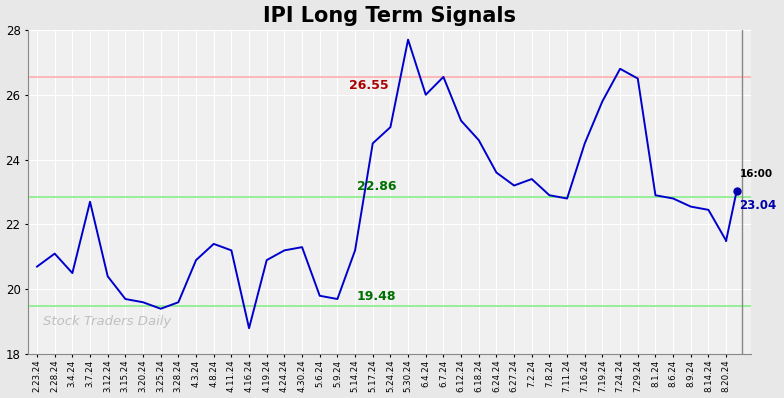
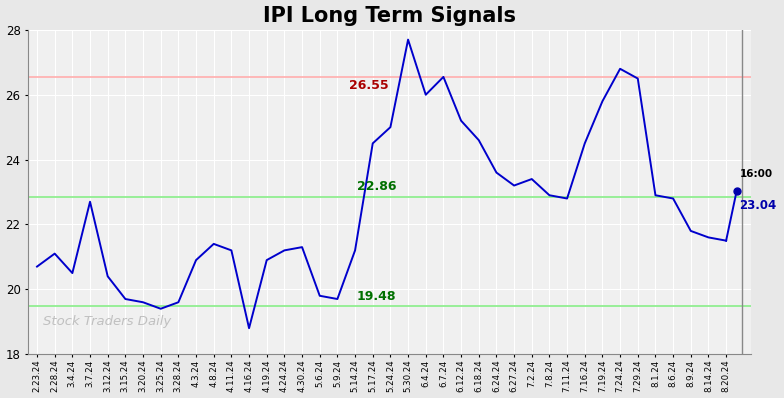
8.9.24: 22.55 -> 21.80
8.14.24: 22.45 -> 21.60
